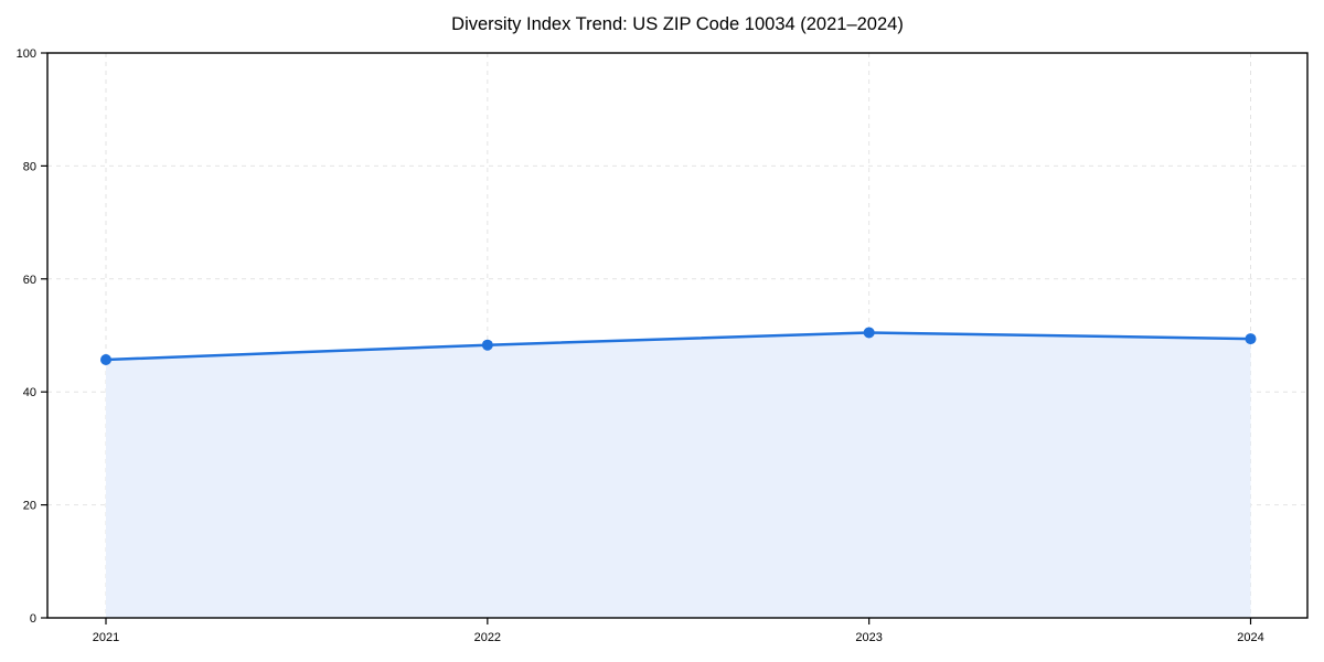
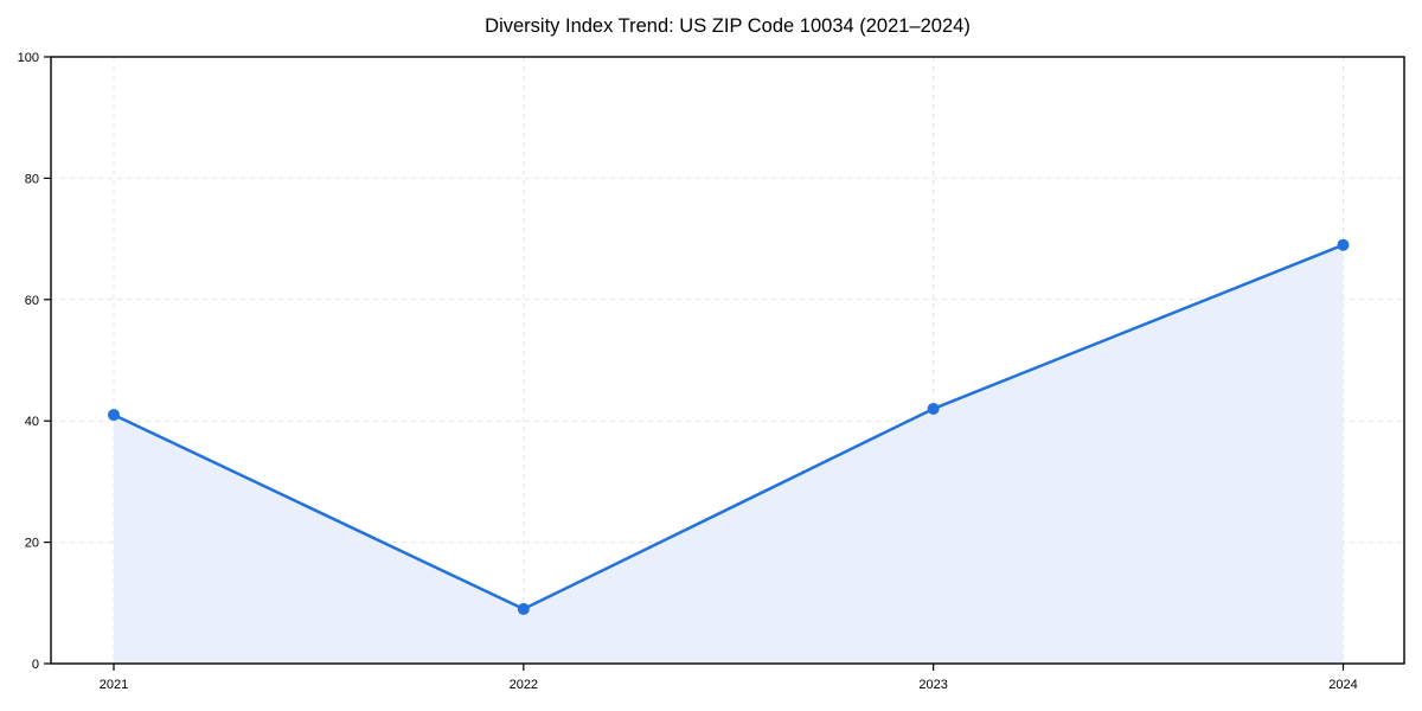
2021: 46 -> 41
2022: 48 -> 9
2023: 50 -> 42
2024: 49 -> 69
